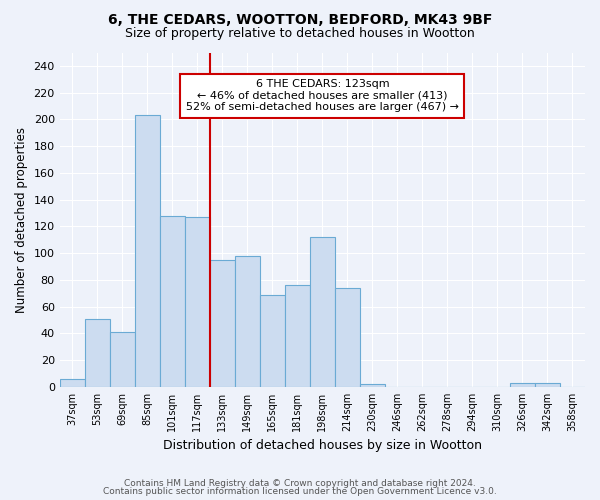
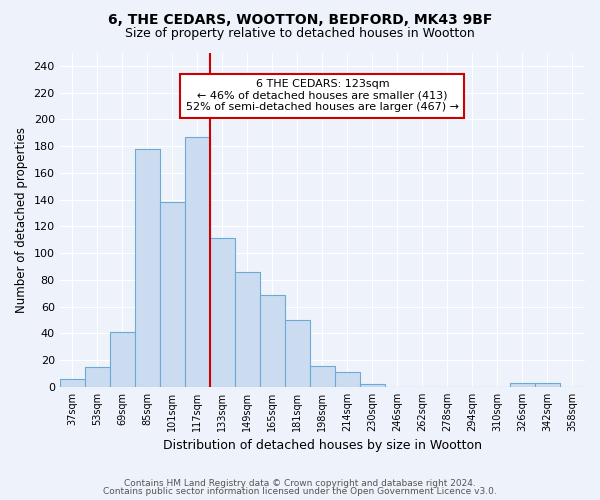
53sqm: 51 -> 15
85sqm: 203 -> 178
101sqm: 128 -> 138
117sqm: 127 -> 187
133sqm: 95 -> 111
149sqm: 98 -> 86
181sqm: 76 -> 50
198sqm: 112 -> 16
214sqm: 74 -> 11
